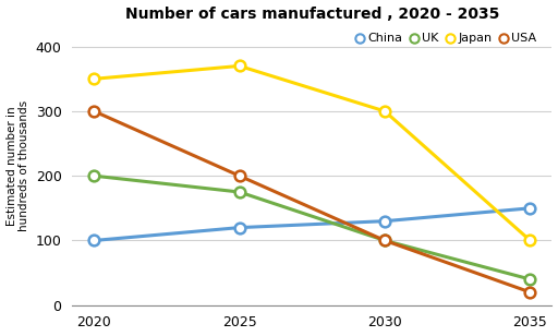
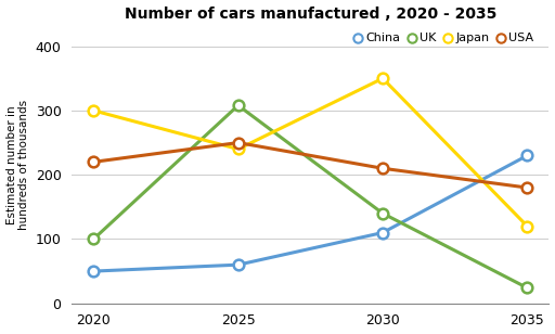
China/2020: 100 -> 50
UK/2020: 200 -> 100
Japan/2020: 350 -> 300
USA/2020: 300 -> 220
China/2025: 120 -> 60
UK/2025: 175 -> 308
Japan/2025: 370 -> 240
USA/2025: 200 -> 250
China/2030: 130 -> 110
UK/2030: 100 -> 140
Japan/2030: 300 -> 350
USA/2030: 100 -> 210
China/2035: 150 -> 230
UK/2035: 40 -> 24
Japan/2035: 100 -> 120
USA/2035: 20 -> 180
